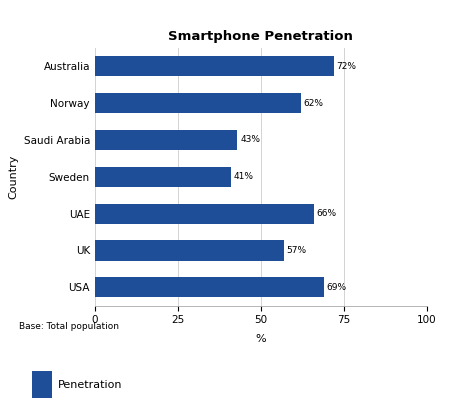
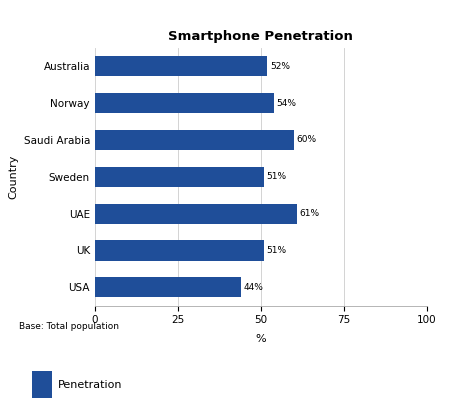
Australia: 72% -> 52%
Norway: 62% -> 54%
Saudi Arabia: 43% -> 60%
Sweden: 41% -> 51%
UAE: 66% -> 61%
UK: 57% -> 51%
USA: 69% -> 44%
